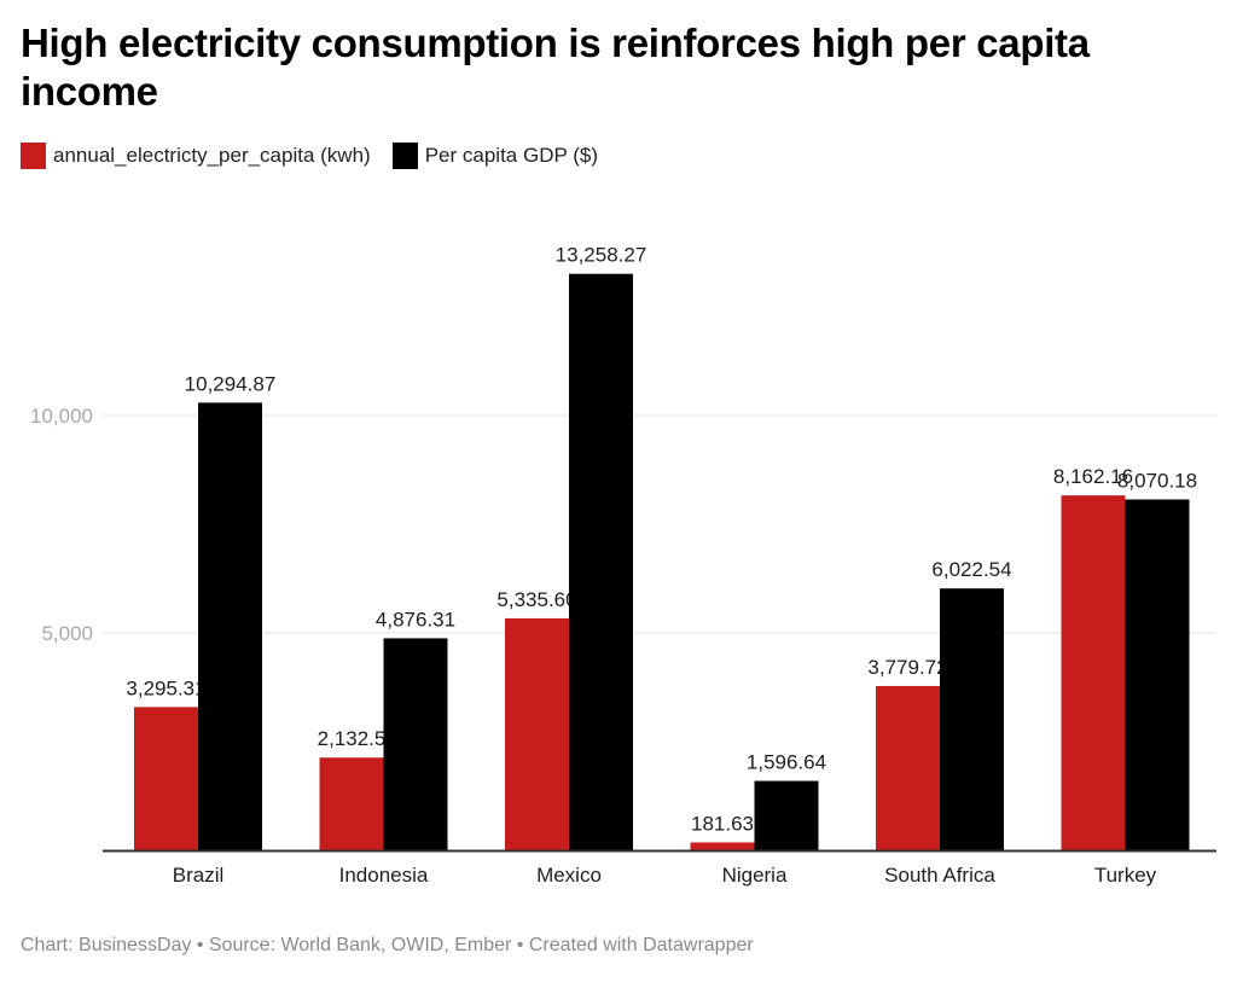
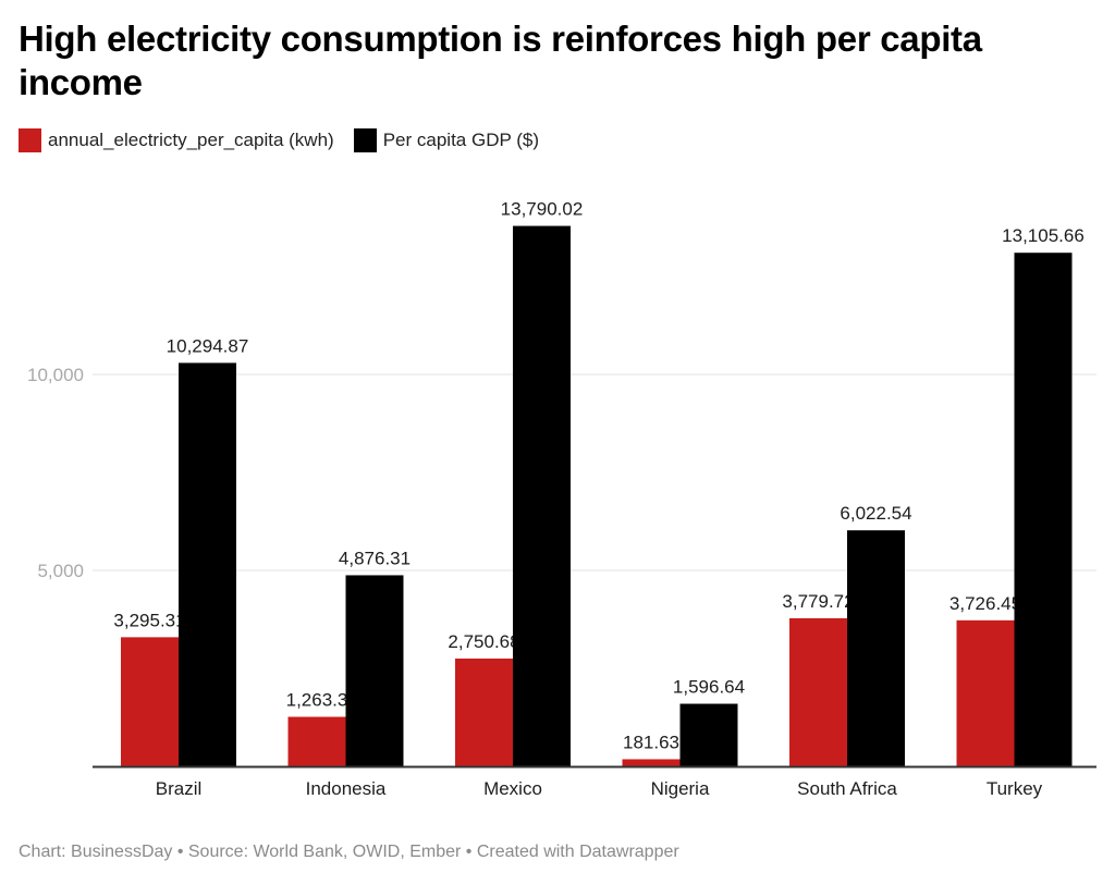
annual_electricty_per_capita (kwh)/Indonesia: 2,132.5 -> 1,263.3
annual_electricty_per_capita (kwh)/Mexico: 5,335.60 -> 2,750.68
Per capita GDP ($)/Mexico: 13,258.27 -> 13,790.02
annual_electricty_per_capita (kwh)/Turkey: 8,162.16 -> 3,726.45
Per capita GDP ($)/Turkey: 8,070.18 -> 13,105.66
